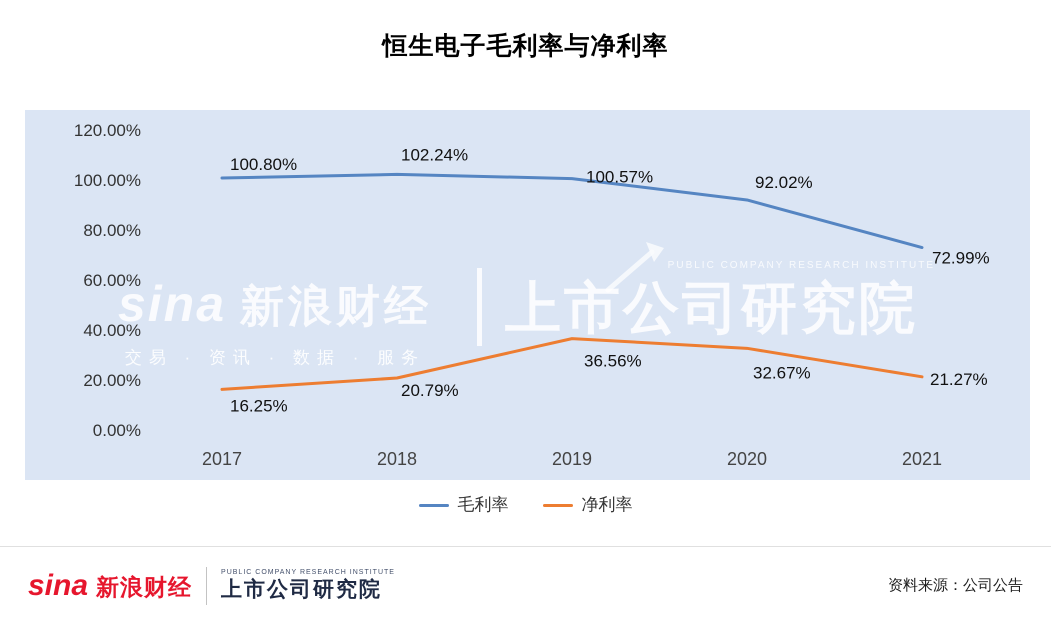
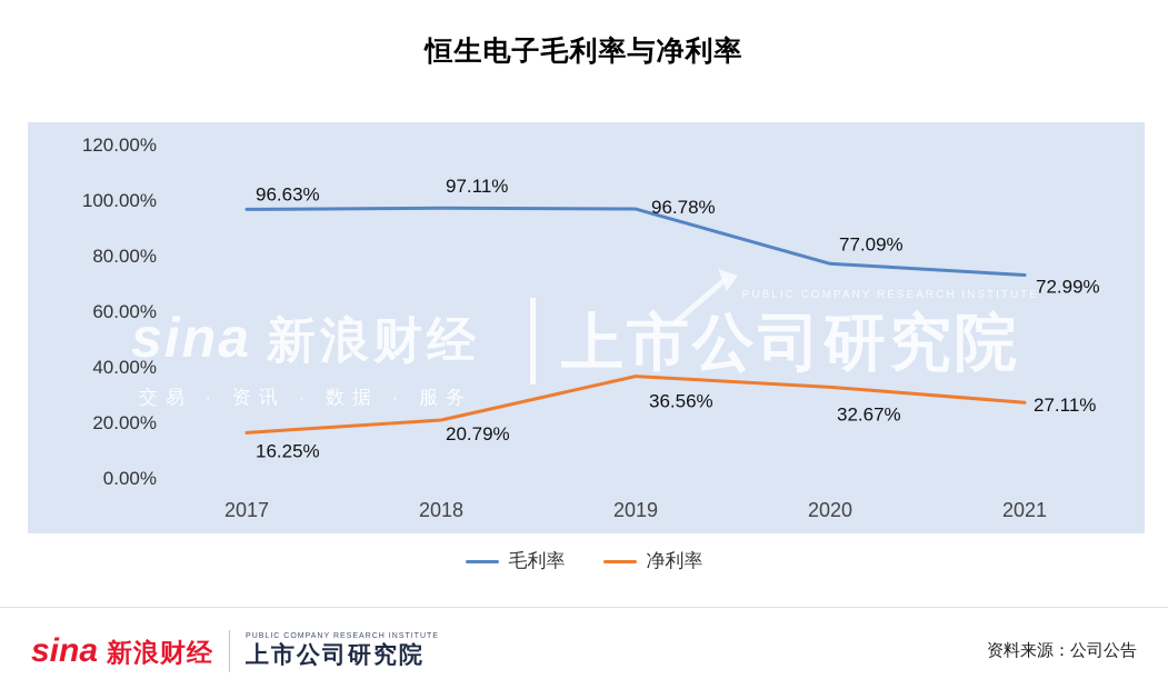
毛利率/2017: 100.80% -> 96.63%
毛利率/2018: 102.24% -> 97.11%
毛利率/2019: 100.57% -> 96.78%
毛利率/2020: 92.02% -> 77.09%
净利率/2021: 21.27% -> 27.11%
